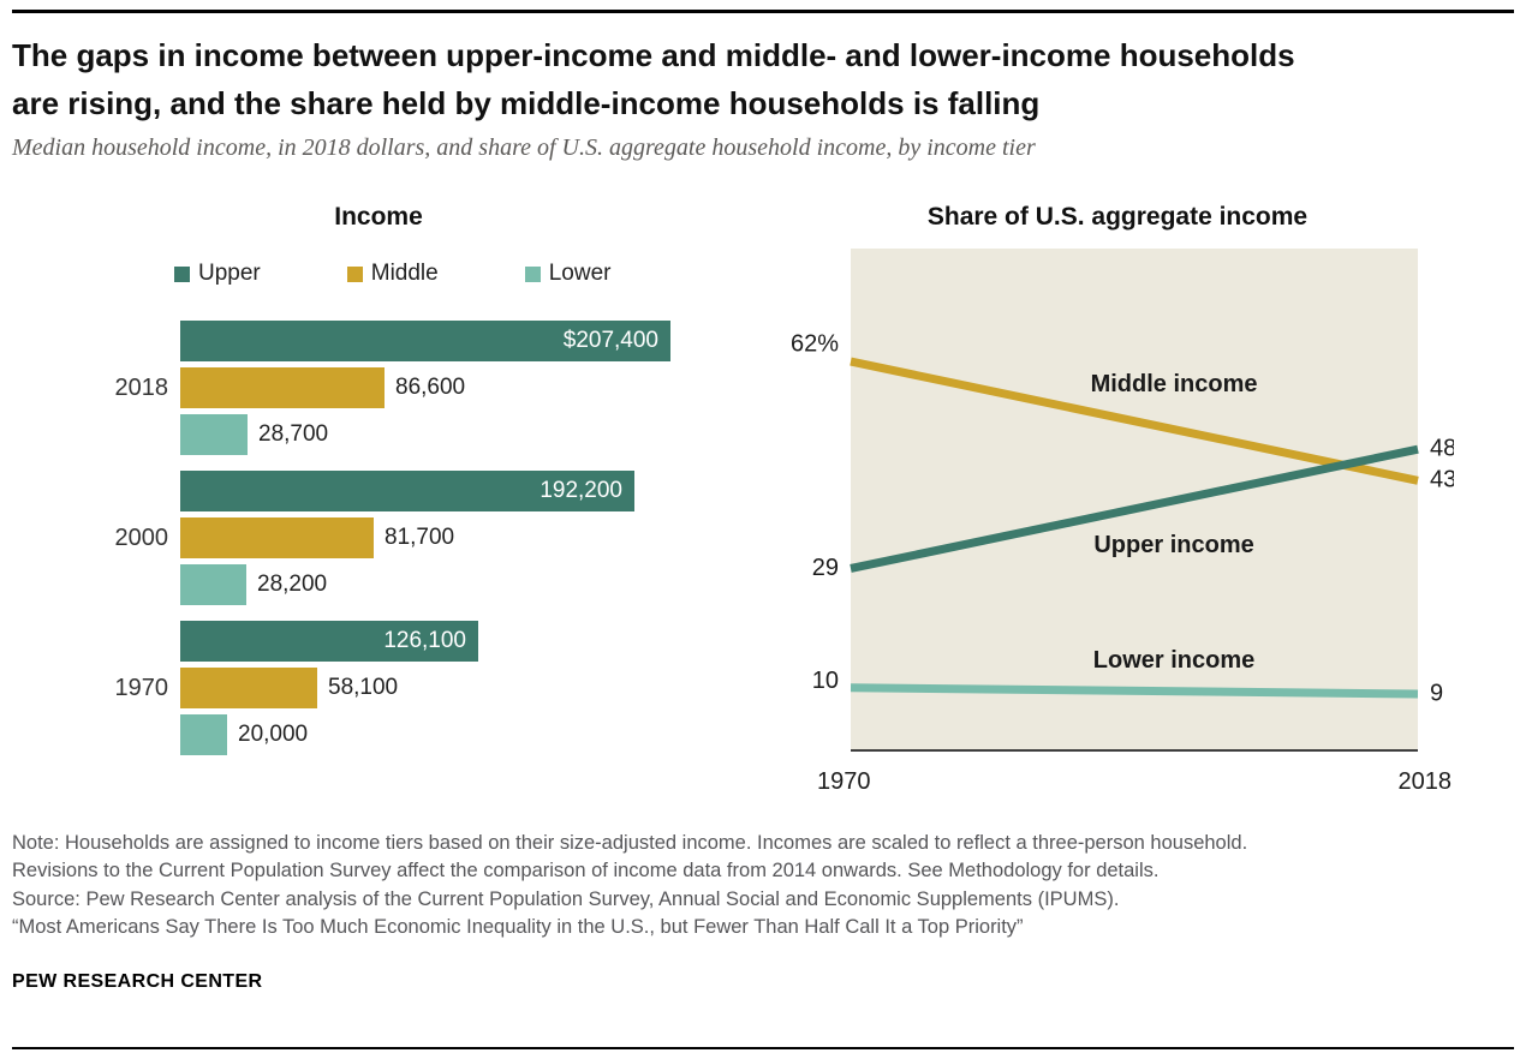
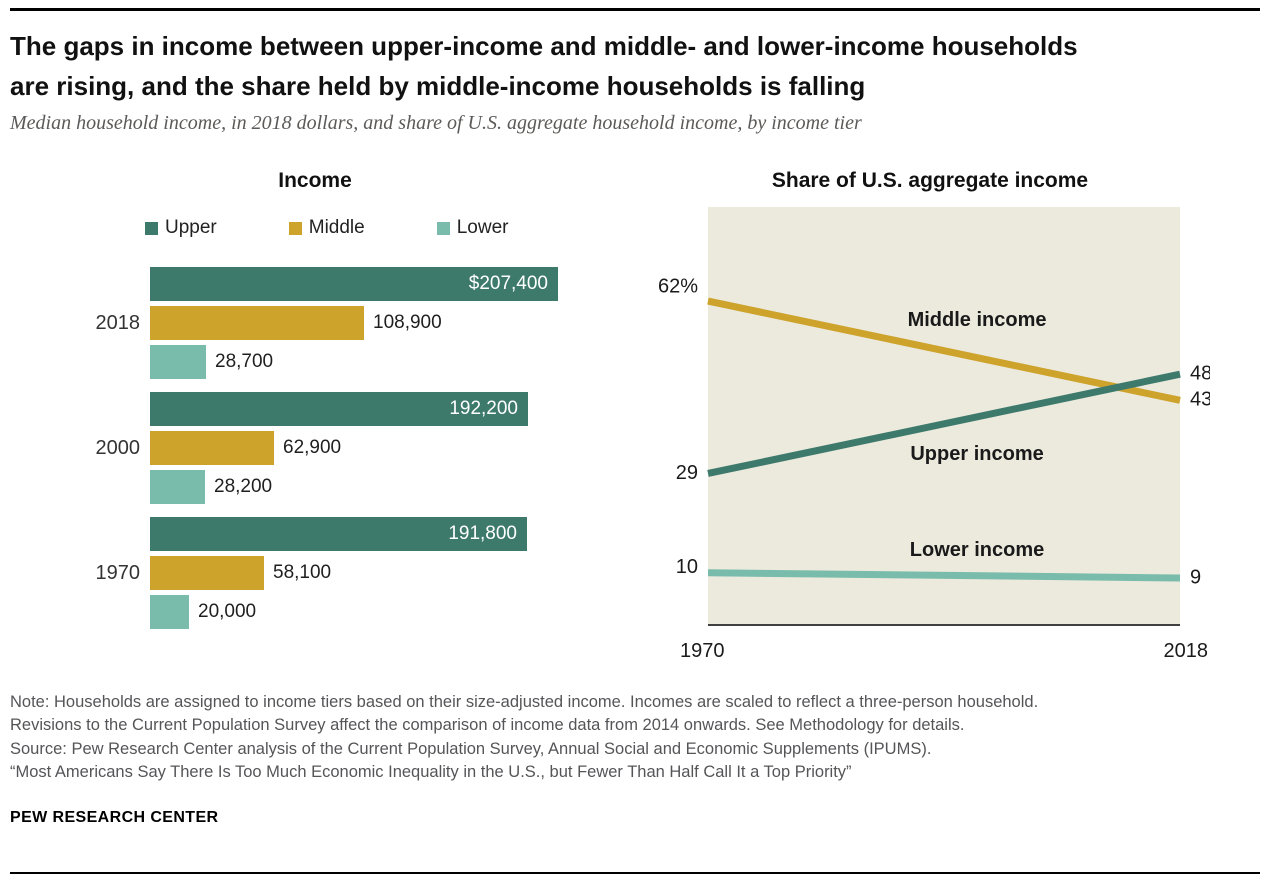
Income/Middle/2018: 86,600 -> 108,900
Income/Middle/2000: 81,700 -> 62,900
Income/Upper/1970: 126,100 -> 191,800
